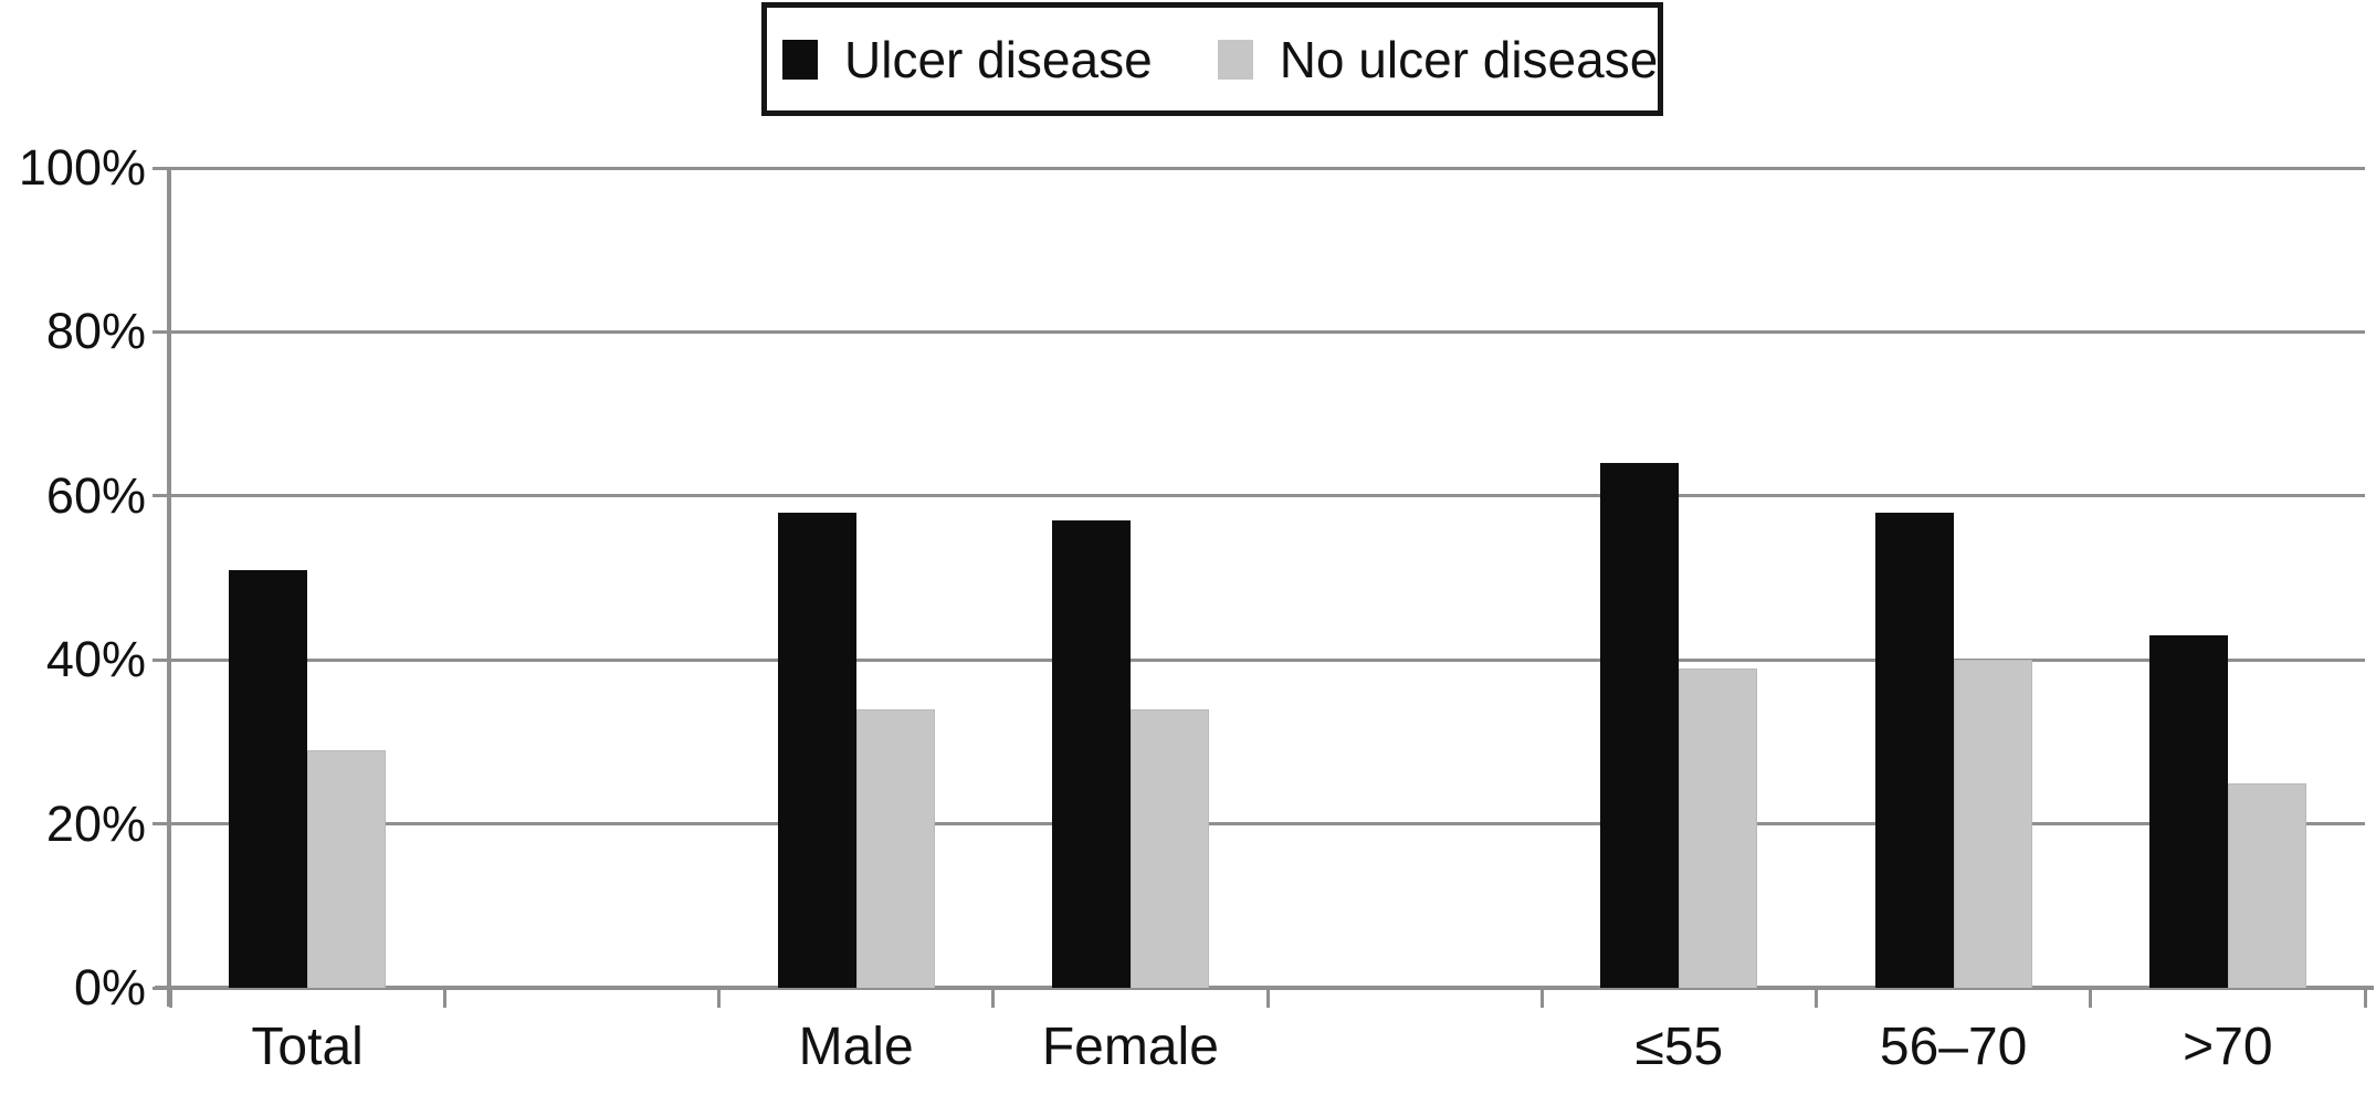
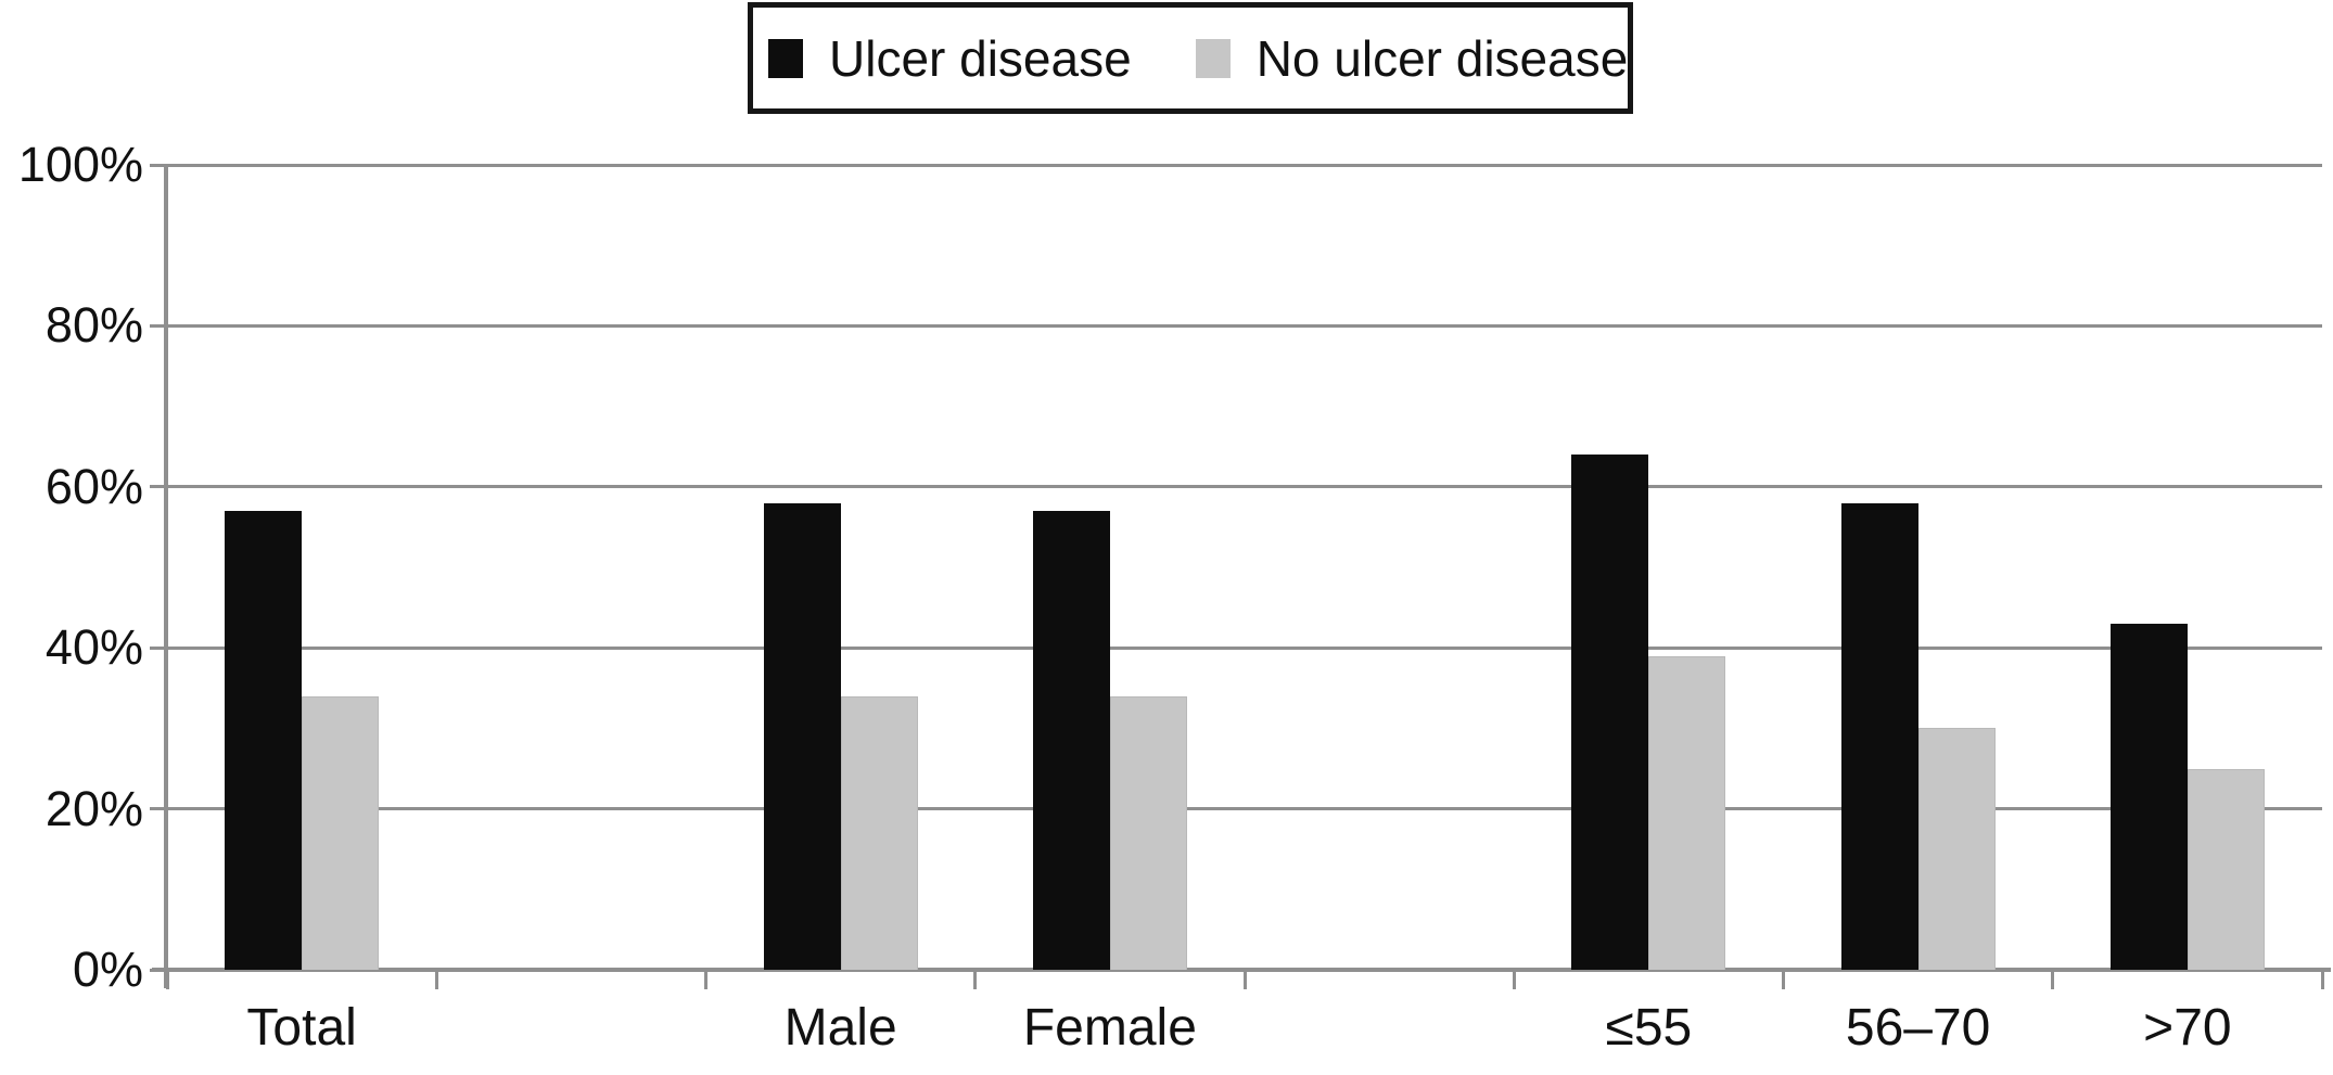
Ulcer disease/Total: 51% -> 57%
No ulcer disease/Total: 29% -> 34%
No ulcer disease/56–70: 40% -> 30%
